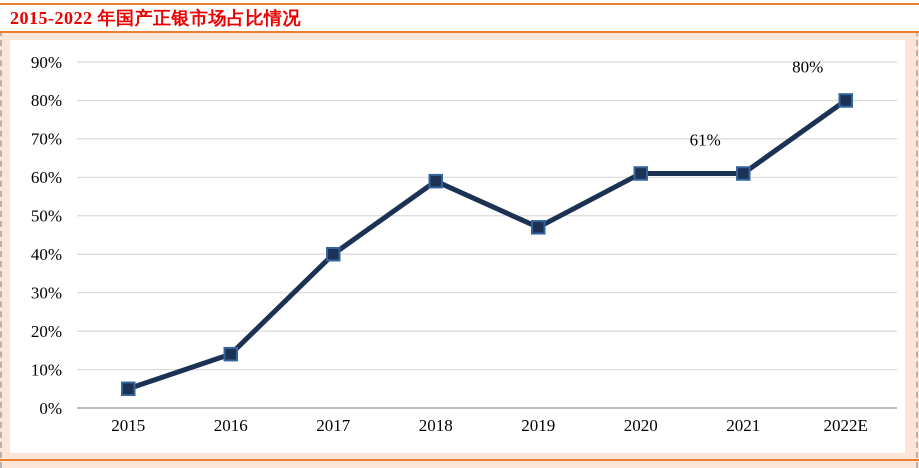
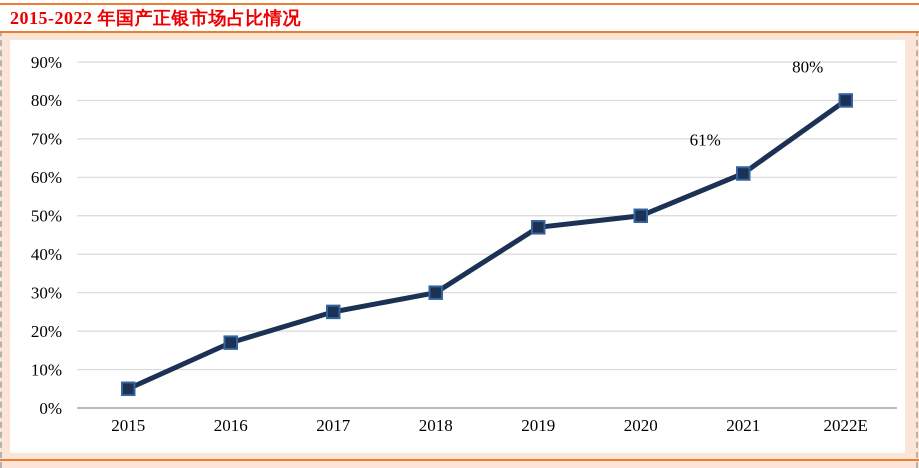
2016: 14% -> 17%
2017: 40% -> 25%
2018: 59% -> 30%
2020: 61% -> 50%
